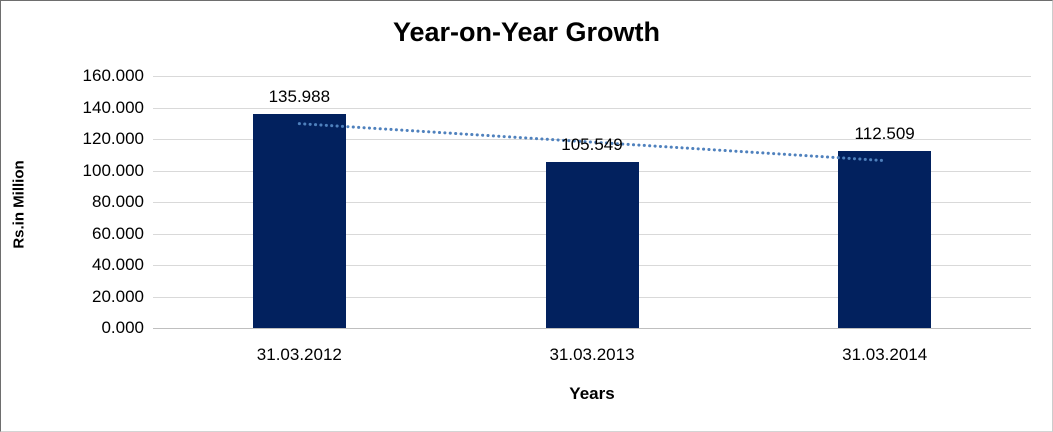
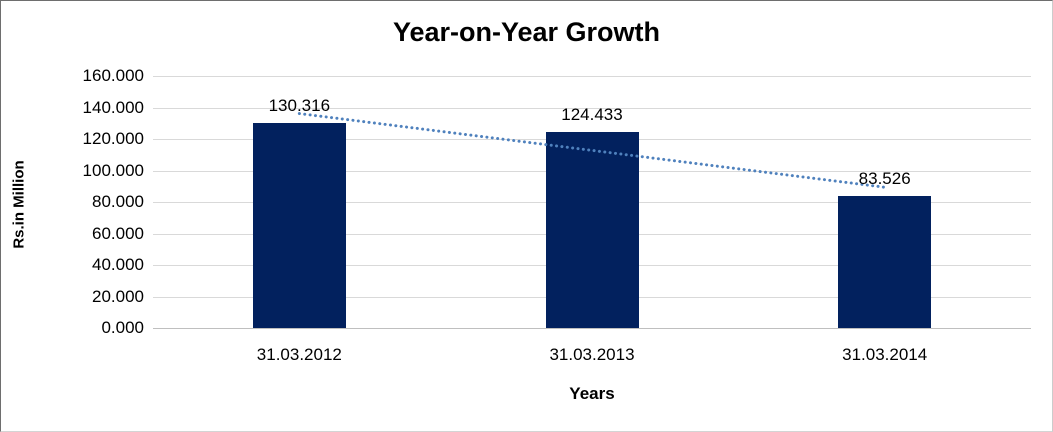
31.03.2012: 135.988 -> 130.316
31.03.2013: 105.549 -> 124.433
31.03.2014: 112.509 -> 83.526
